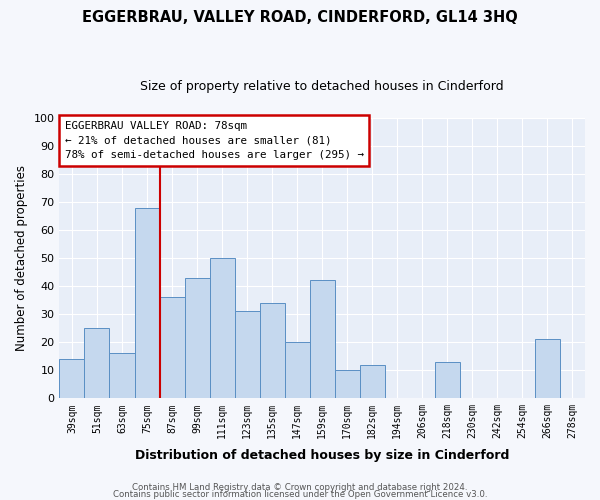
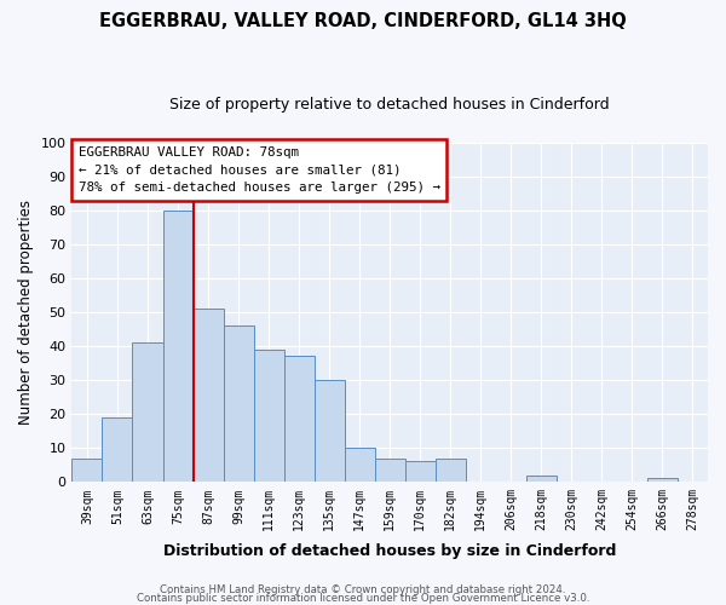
39sqm: 14 -> 7
51sqm: 25 -> 19
63sqm: 16 -> 41
75sqm: 68 -> 80
87sqm: 36 -> 51
99sqm: 43 -> 46
111sqm: 50 -> 39
123sqm: 31 -> 37
135sqm: 34 -> 30
147sqm: 20 -> 10
159sqm: 42 -> 7
170sqm: 10 -> 6
182sqm: 12 -> 7
218sqm: 13 -> 2
266sqm: 21 -> 1
